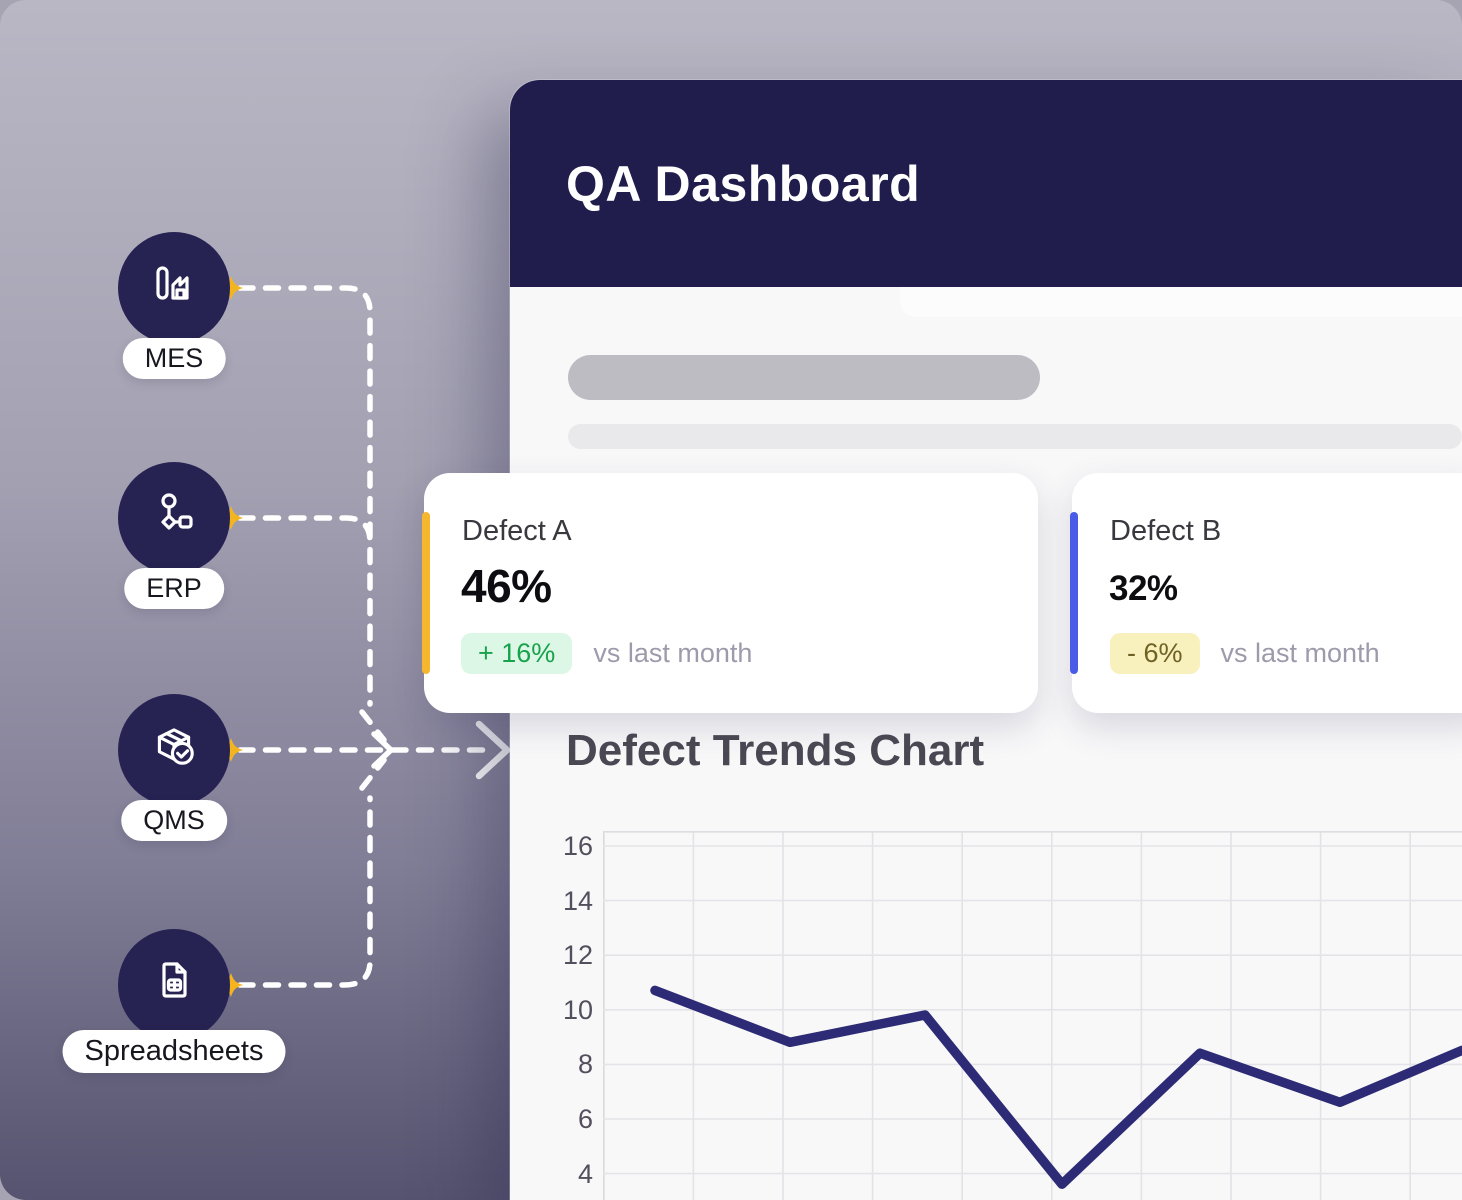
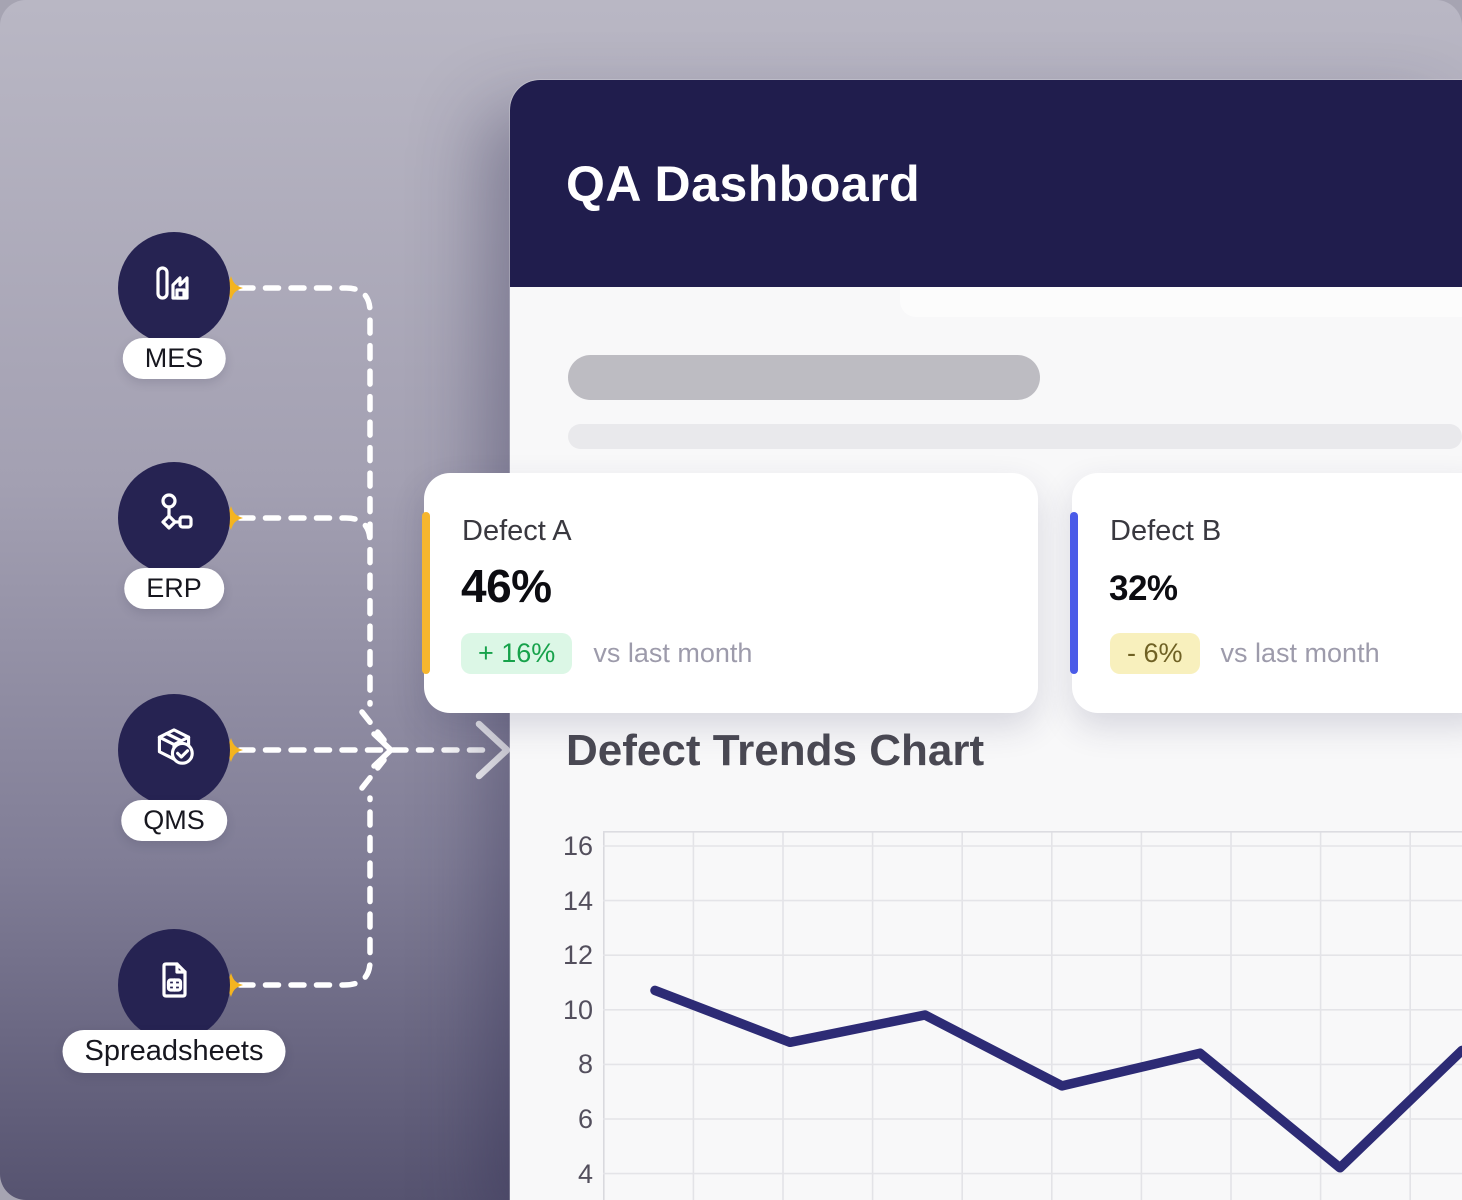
4: 3.6 -> 7.2
6: 6.6 -> 4.2
